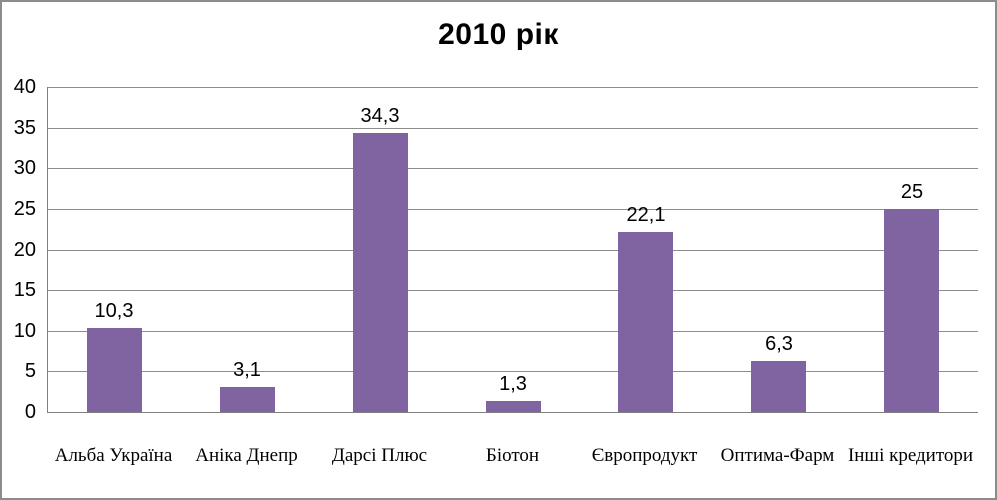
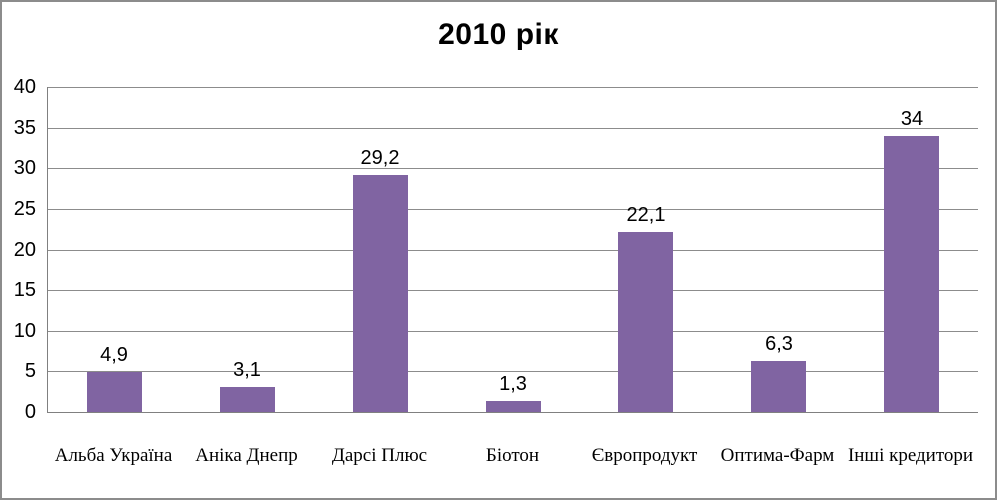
Альба Україна: 10,3 -> 4,9
Дарсі Плюс: 34,3 -> 29,2
Інші кредитори: 25 -> 34
